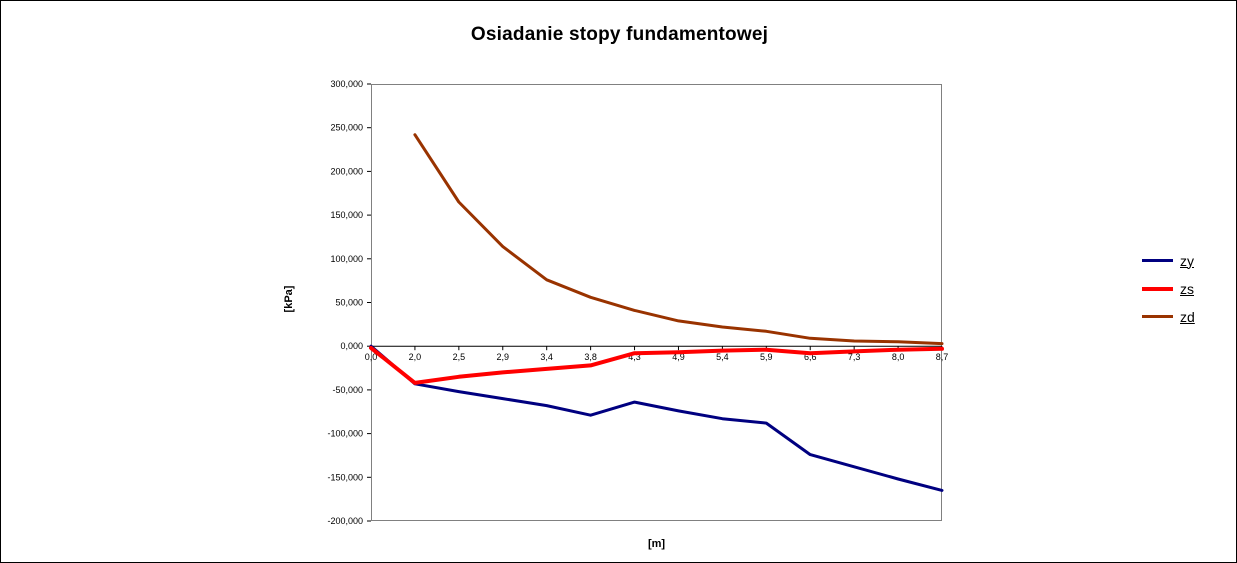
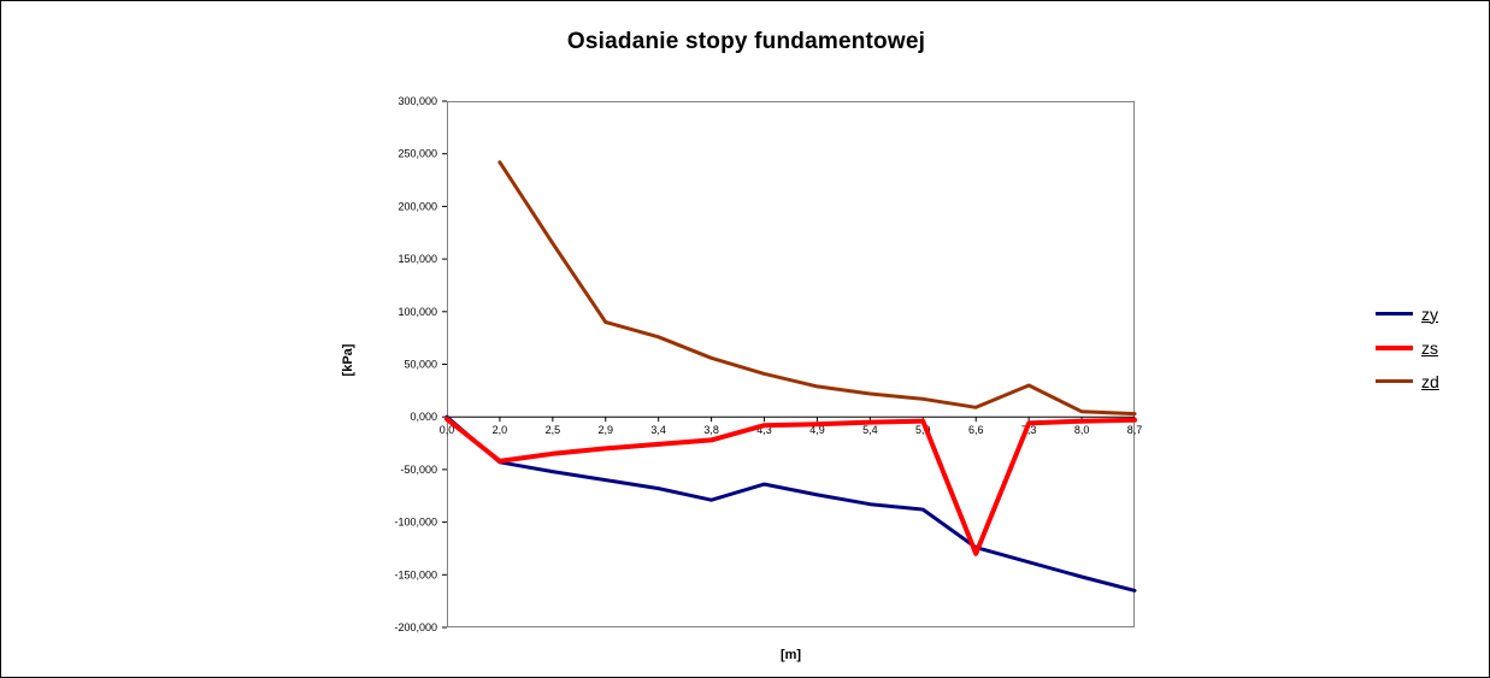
zd/2,9: 110 -> 90
zs/6,6: -10 -> -130
zd/7,3: 10 -> 30
